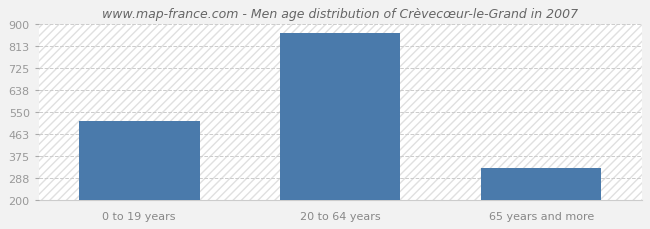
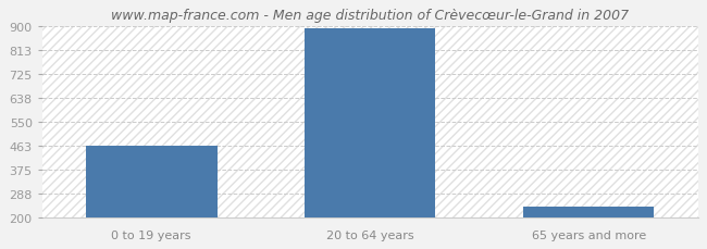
0 to 19 years: 515 -> 463
20 to 64 years: 865 -> 893
65 years and more: 330 -> 242
